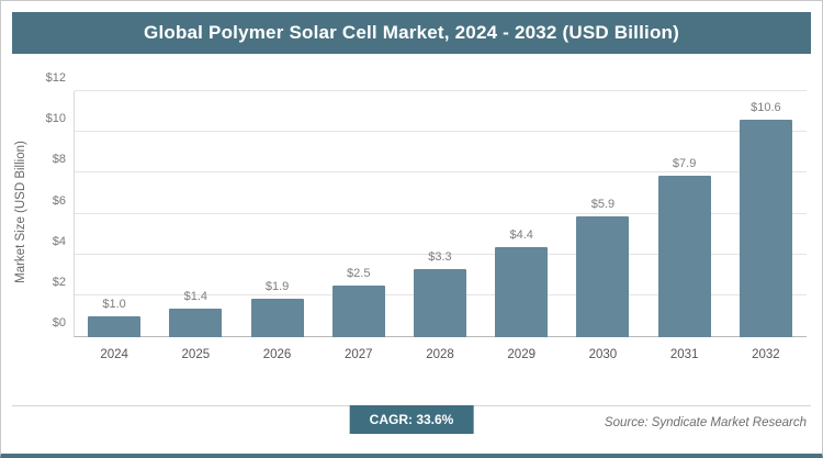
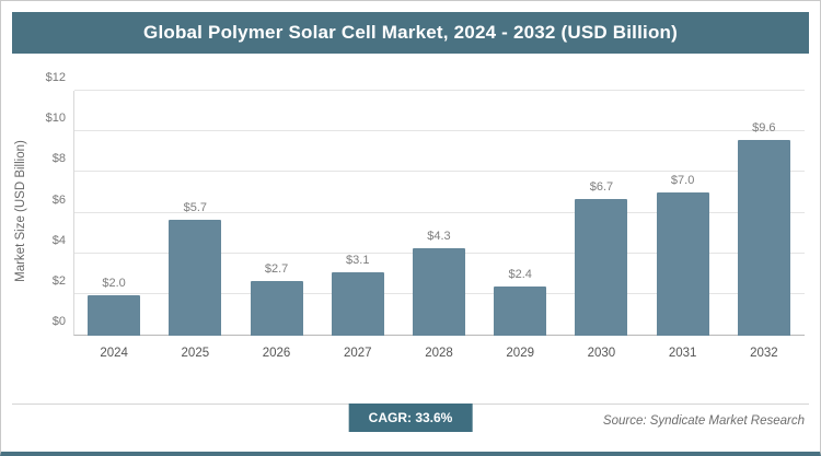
2024: $1.0 -> $2.0
2025: $1.4 -> $5.7
2026: $1.9 -> $2.7
2027: $2.5 -> $3.1
2028: $3.3 -> $4.3
2029: $4.4 -> $2.4
2030: $5.9 -> $6.7
2031: $7.9 -> $7.0
2032: $10.6 -> $9.6
